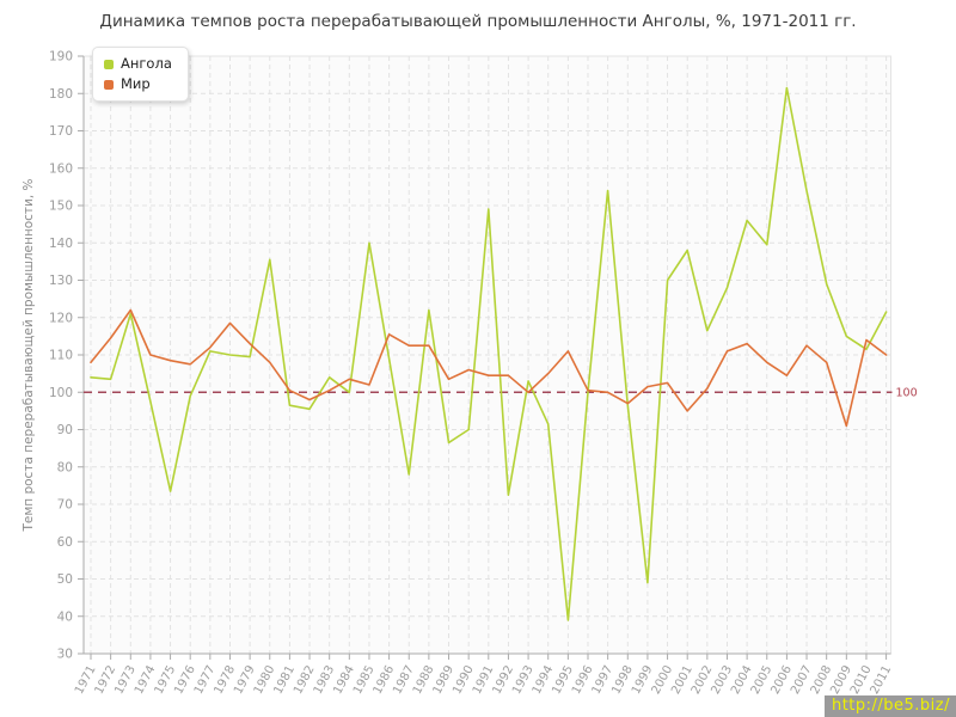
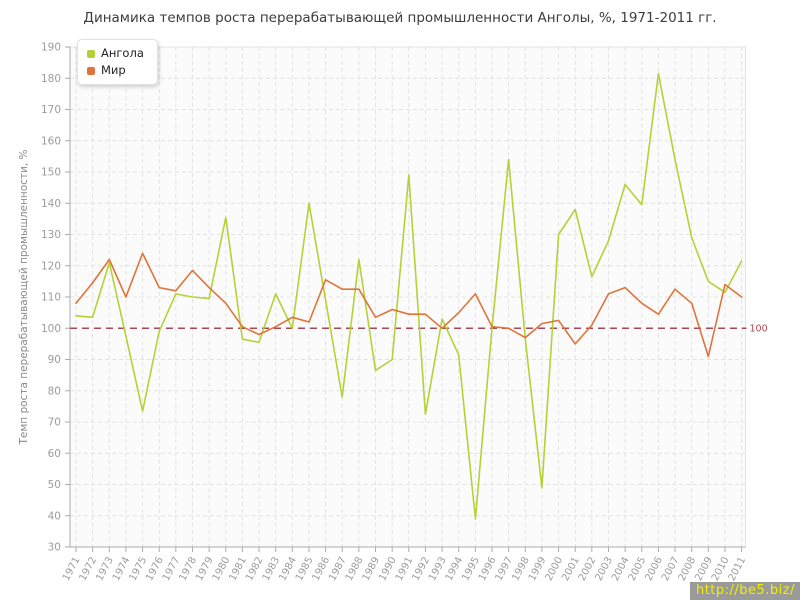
Мир/1975: 108 -> 124
Мир/1976: 108 -> 113
Ангола/1983: 104 -> 111
